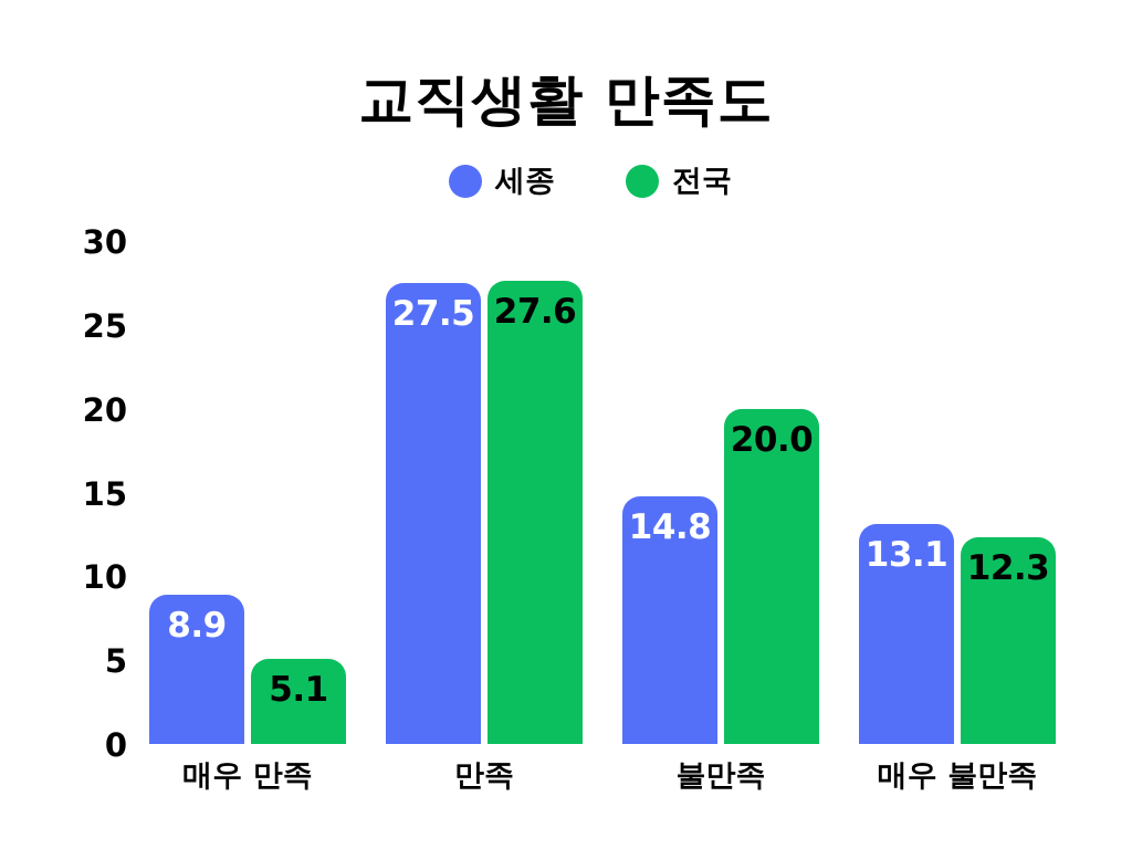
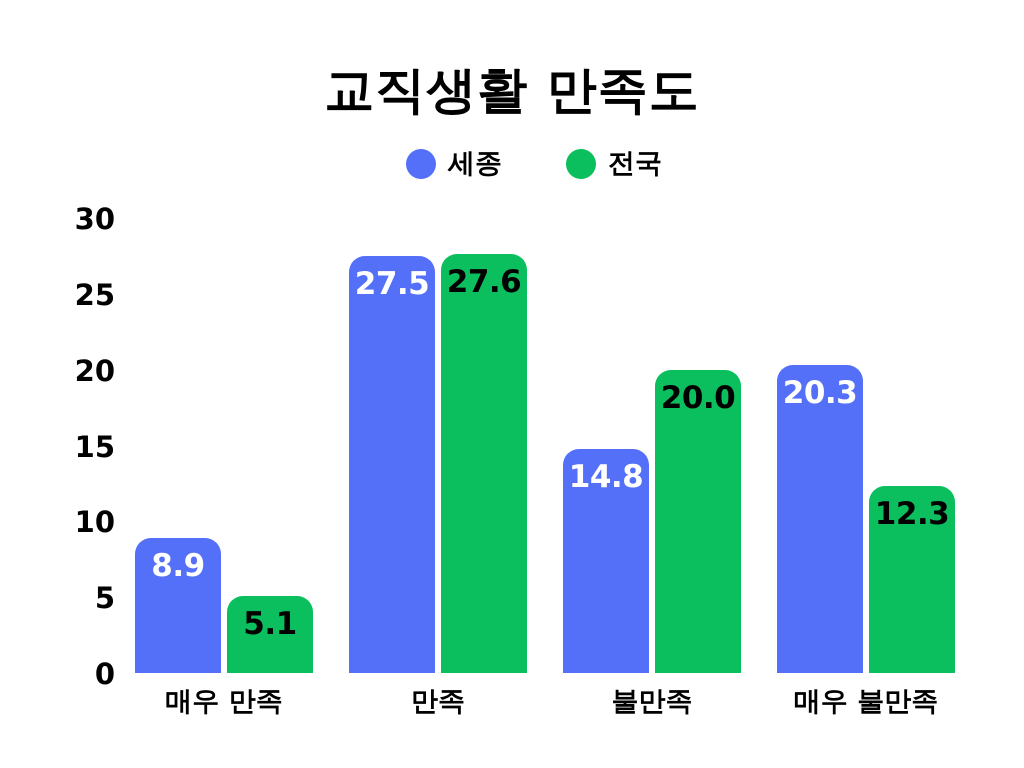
세종/매우 불만족: 13.1 -> 20.3
